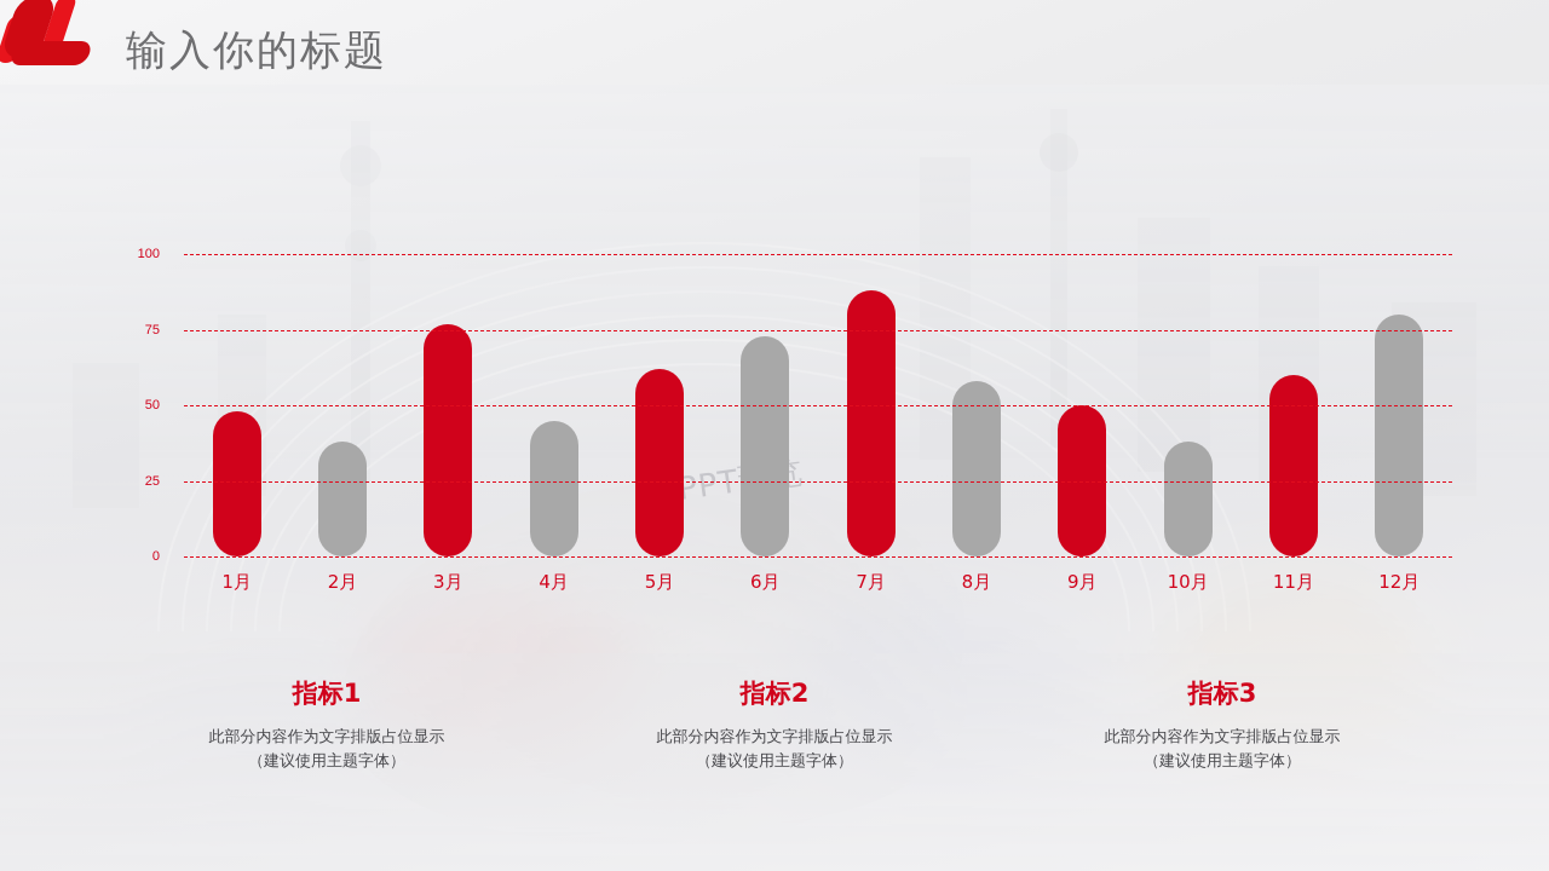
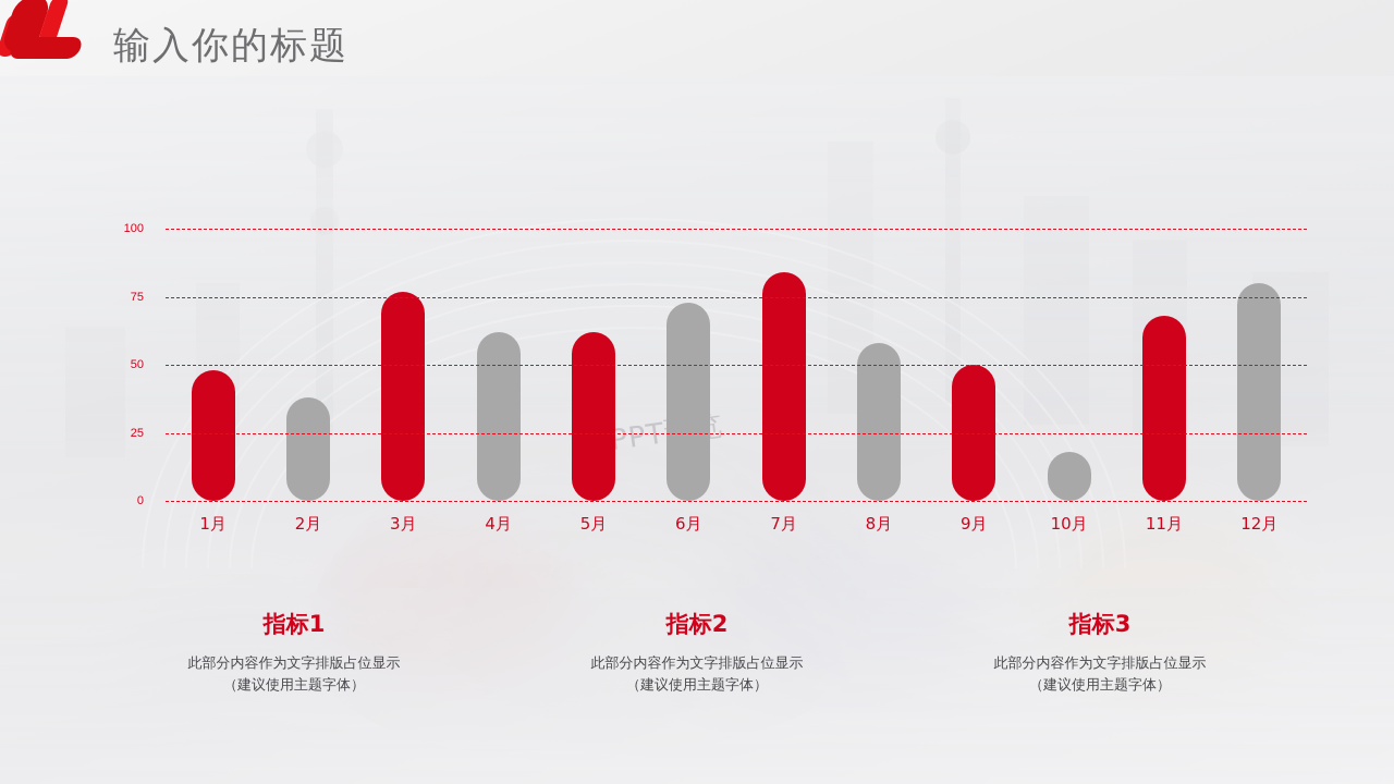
4月: 45 -> 62
7月: 88 -> 84
10月: 38 -> 18
11月: 60 -> 68
